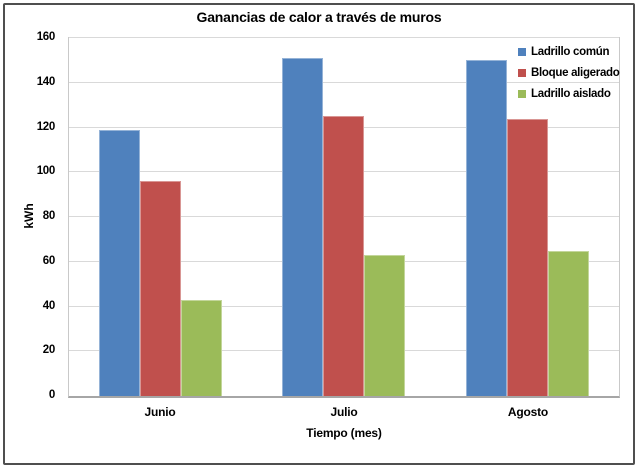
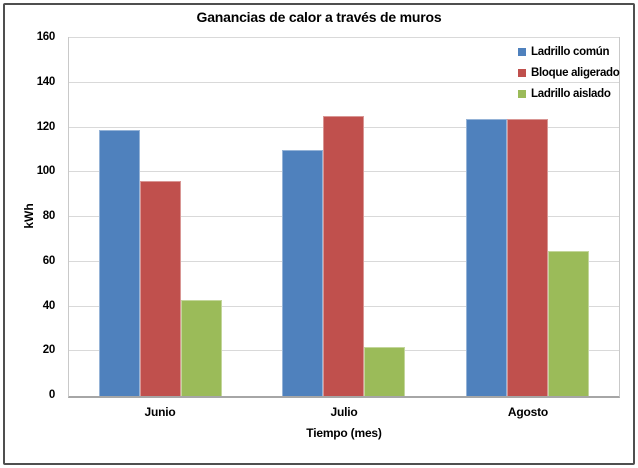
Ladrillo común/Julio: 151 -> 110
Ladrillo aislado/Julio: 63 -> 22
Ladrillo común/Agosto: 150 -> 124
